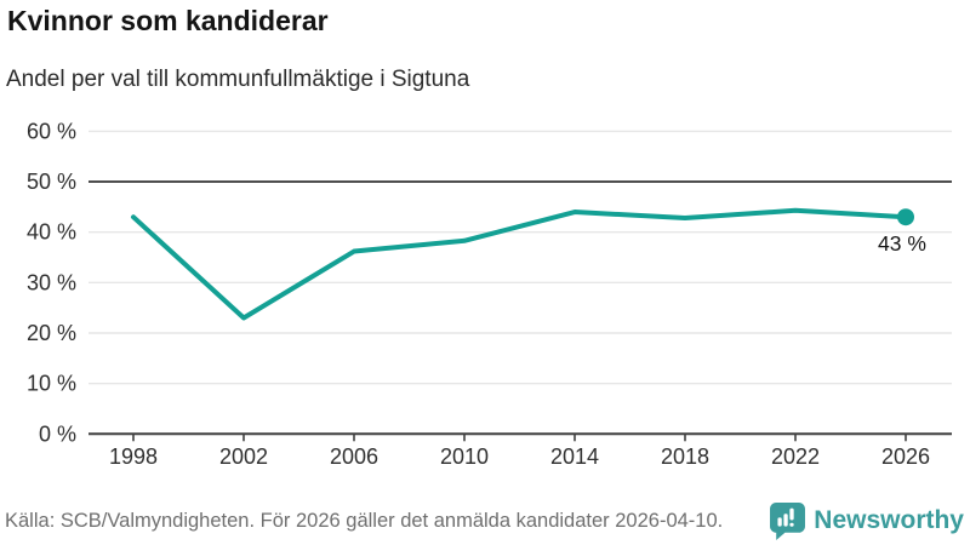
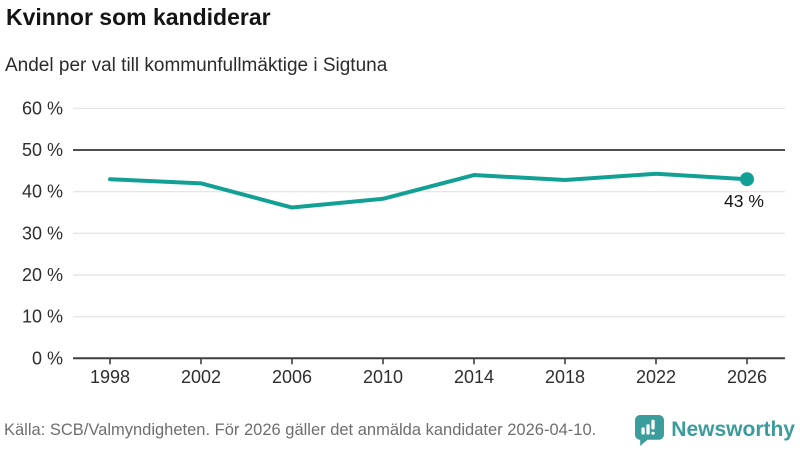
2002: 23% -> 42%
